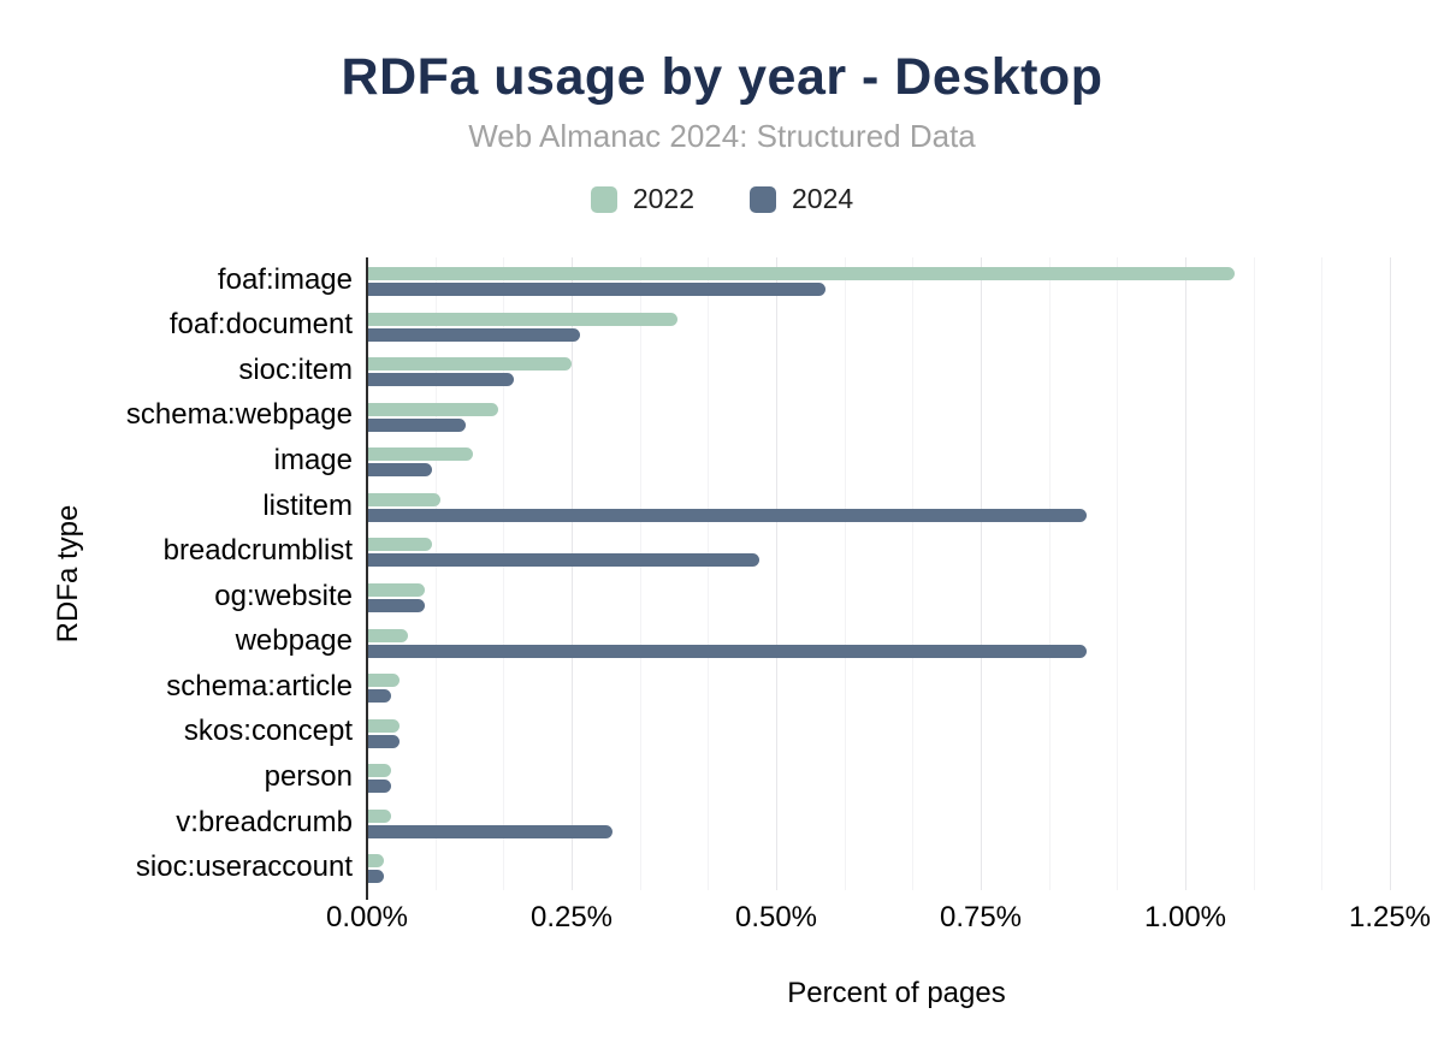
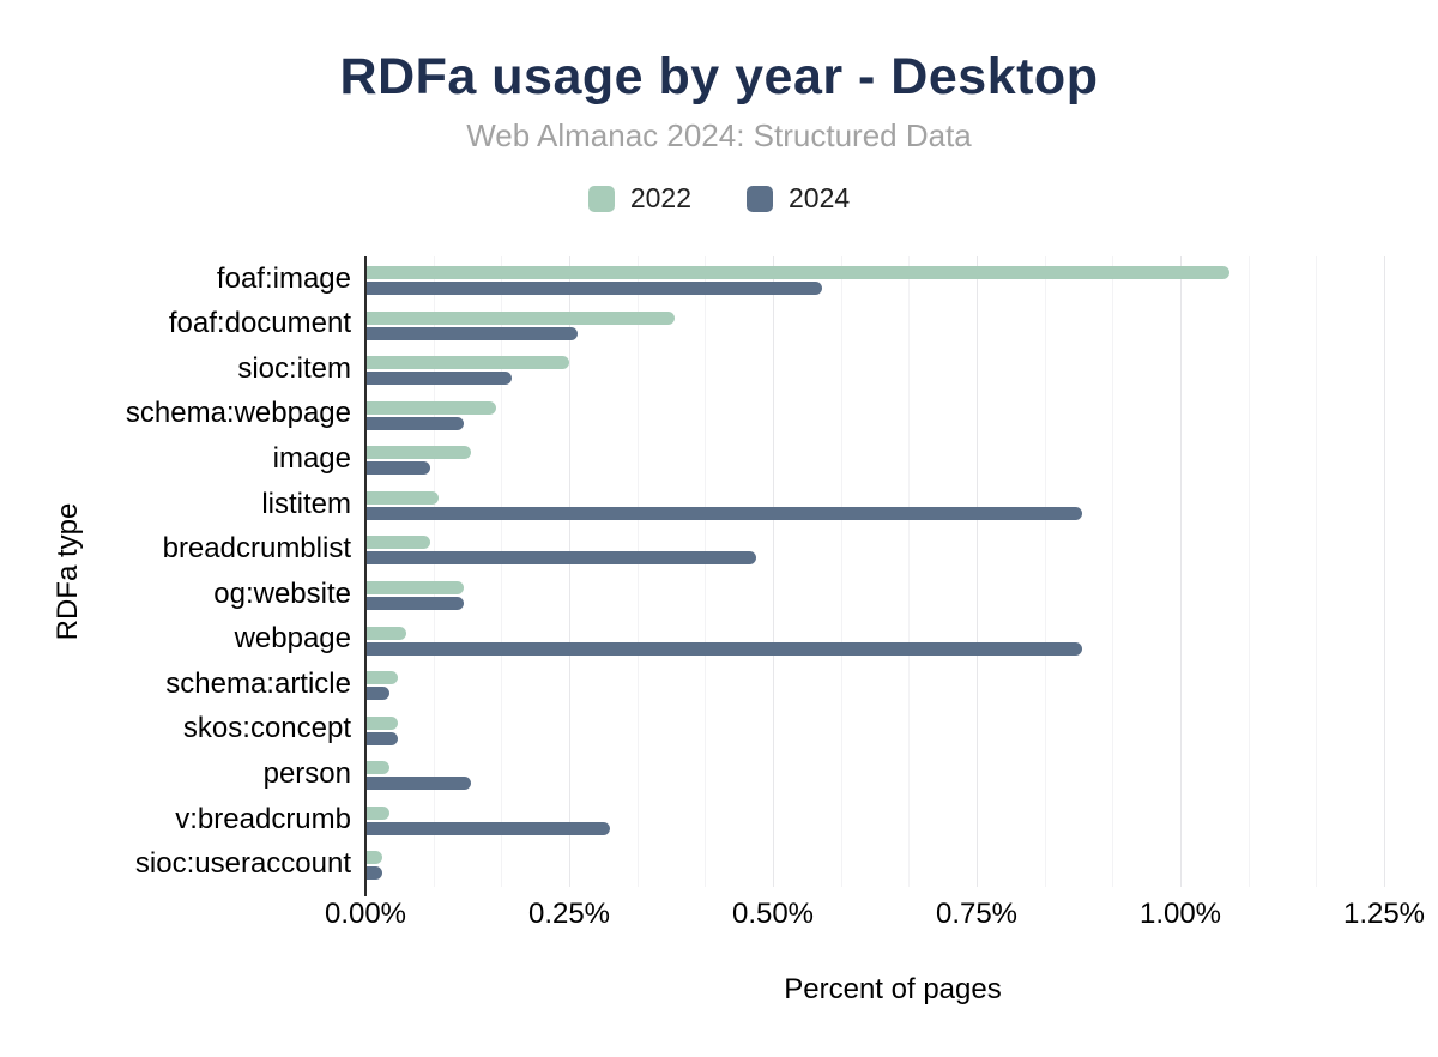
2022/og:website: 0.07% -> 0.12%
2024/og:website: 0.07% -> 0.12%
2024/person: 0.03% -> 0.13%
